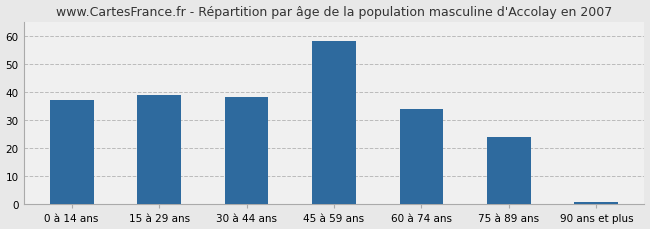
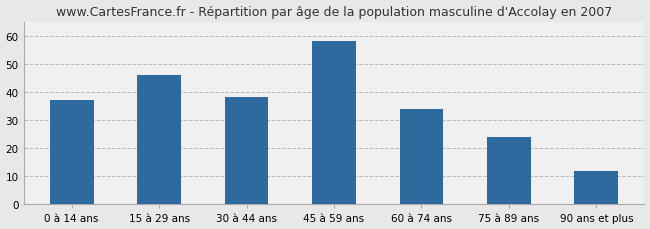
15 à 29 ans: 39 -> 46
90 ans et plus: 1 -> 12
